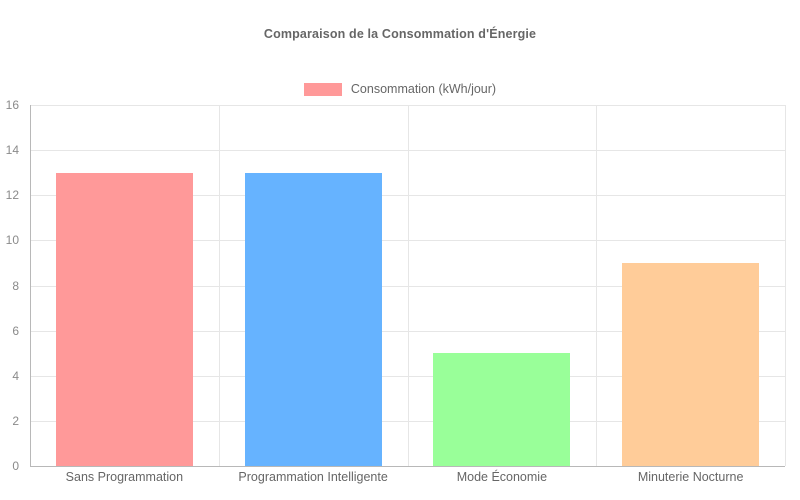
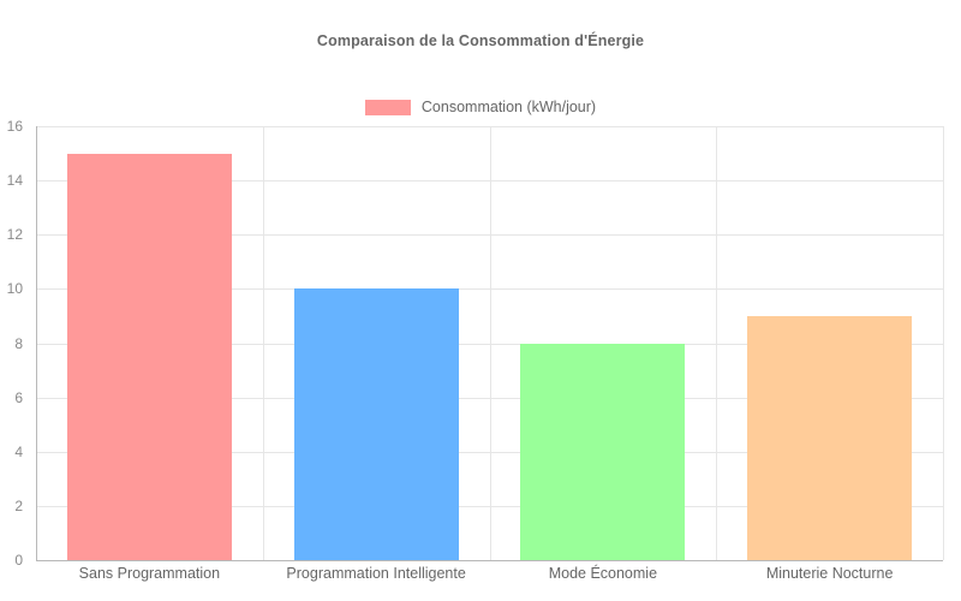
Sans Programmation: 13 -> 15
Programmation Intelligente: 13 -> 10
Mode Économie: 5 -> 8
